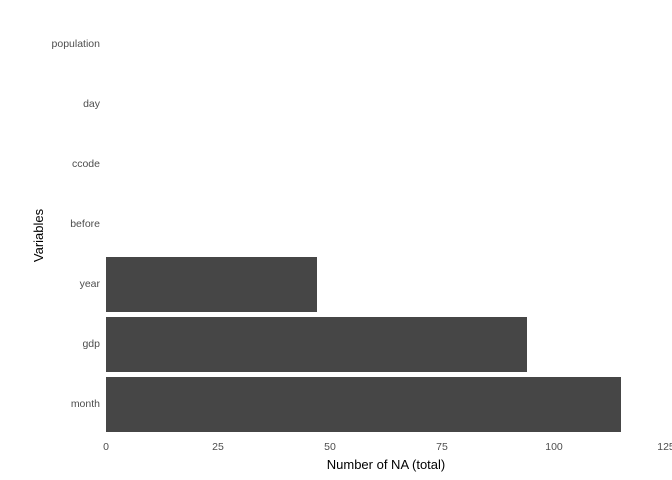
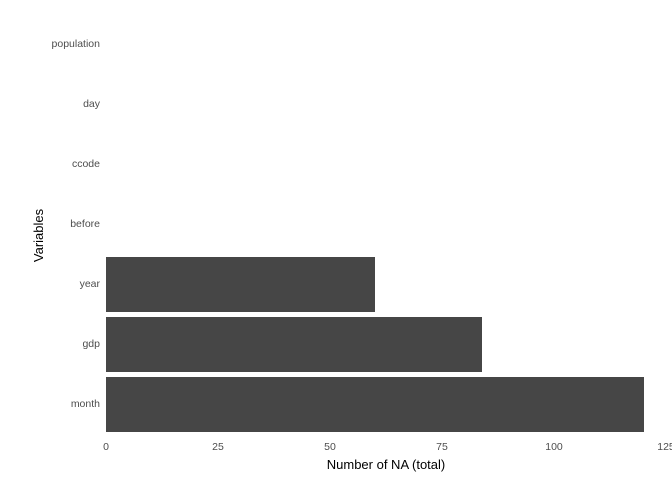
year: 47 -> 60
gdp: 94 -> 84
month: 115 -> 120
